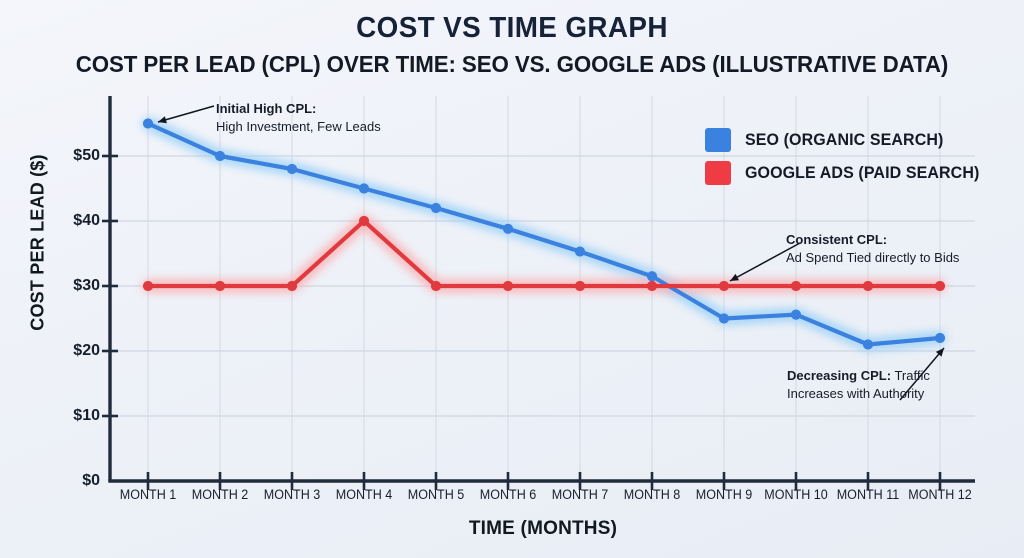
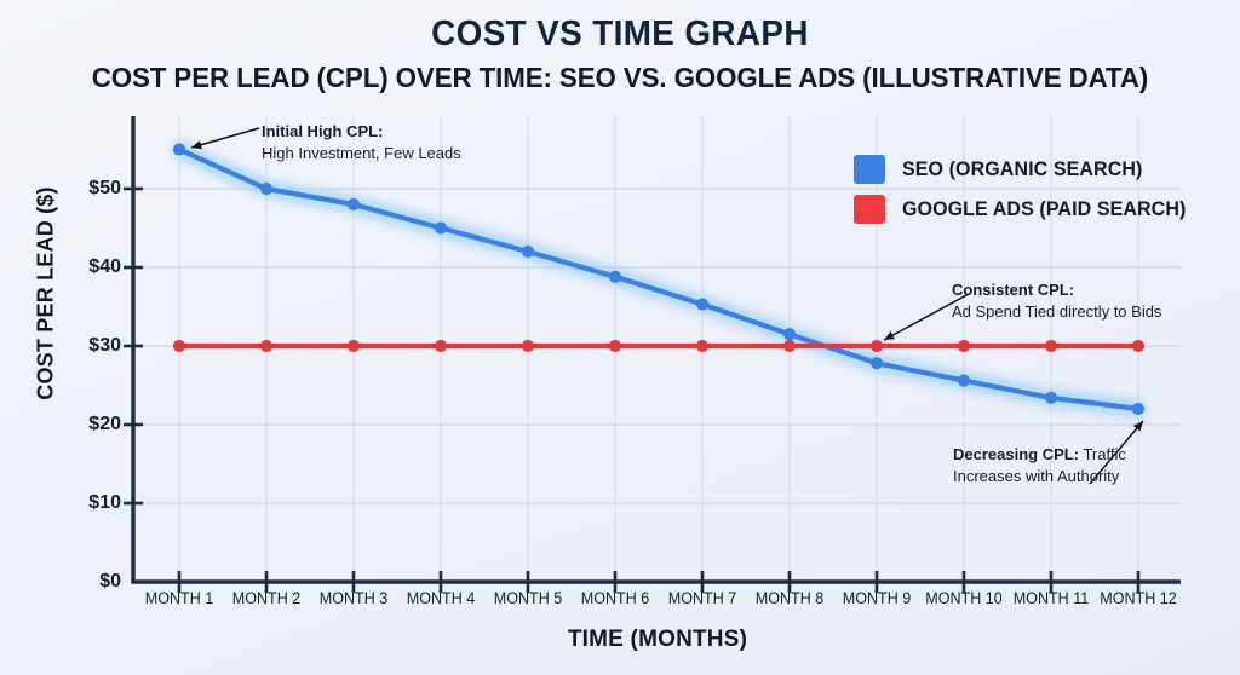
GOOGLE ADS (PAID SEARCH)/MONTH 4: $40 -> $30
SEO (ORGANIC SEARCH)/MONTH 9: $25 -> $28
SEO (ORGANIC SEARCH)/MONTH 11: $21 -> $23
